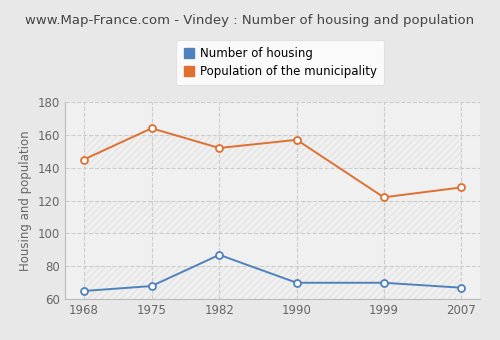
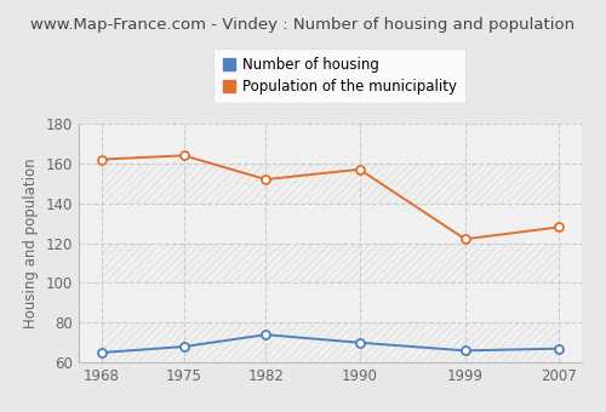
Population of the municipality/1968: 145 -> 162
Number of housing/1982: 87 -> 74
Number of housing/1999: 70 -> 66
